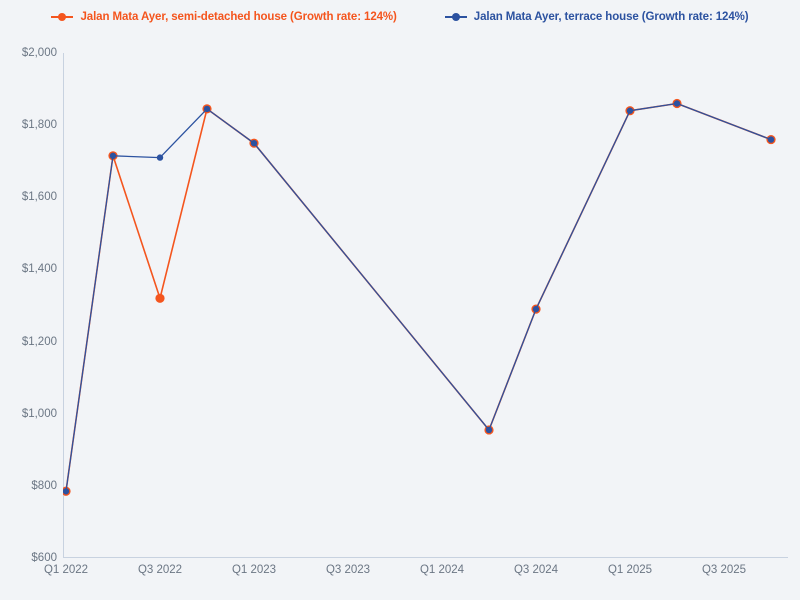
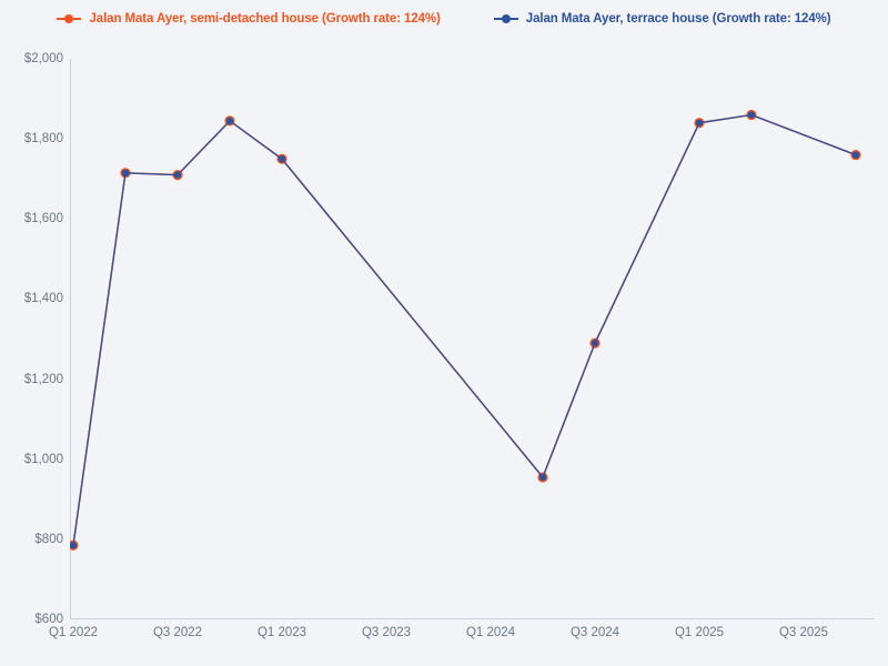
Jalan Mata Ayer, semi-detached house (Growth rate: 124%)/Q3 2022: $1320 -> $1710
